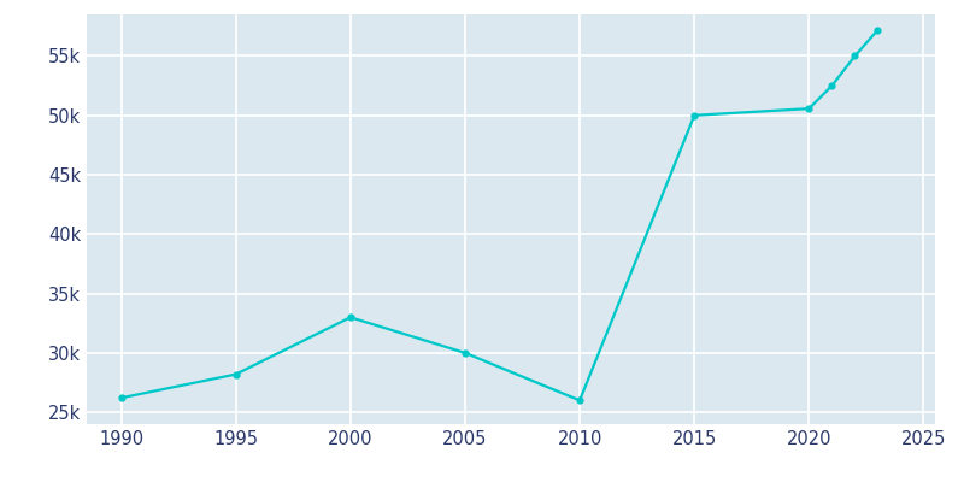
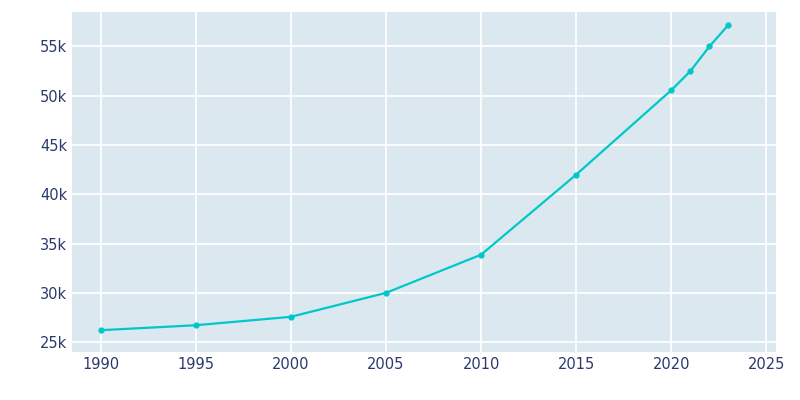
1995: 28.2k -> 26.7k
2000: 33.0k -> 27.6k
2010: 26.0k -> 33.9k
2015: 50.0k -> 42.0k
